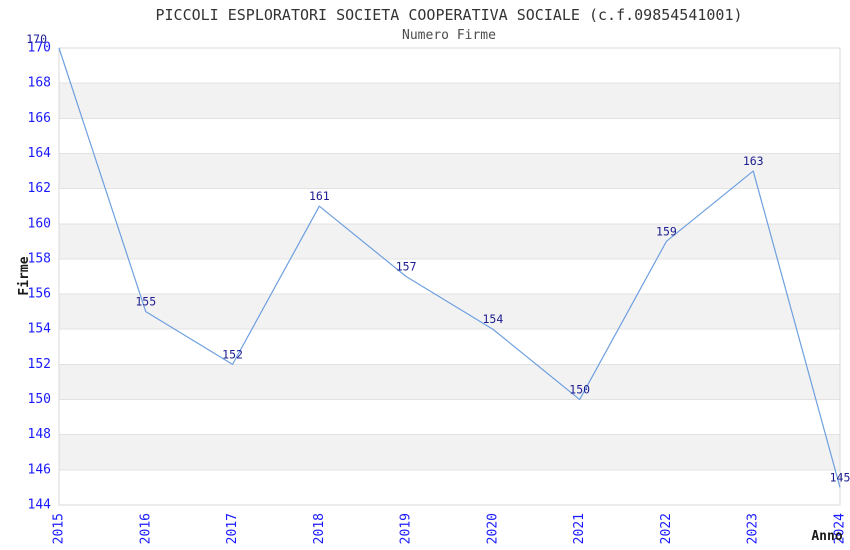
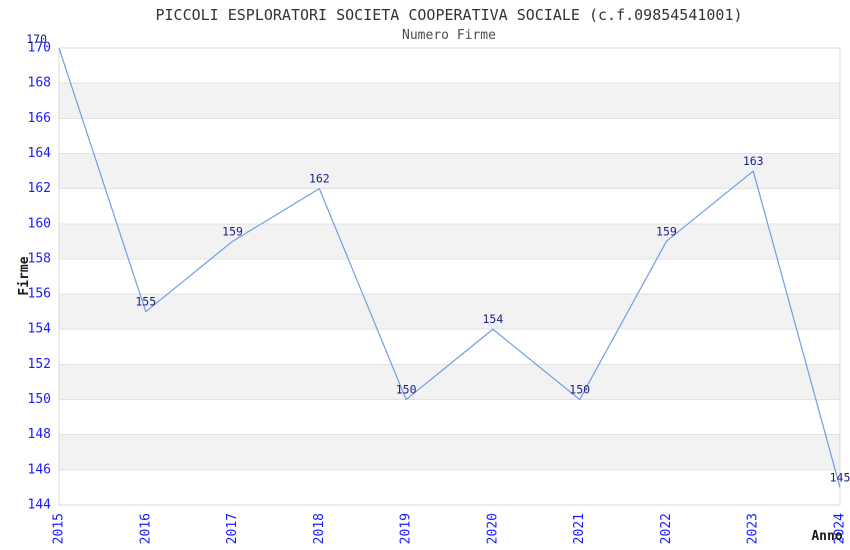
2017: 152 -> 159
2018: 161 -> 162
2019: 157 -> 150
